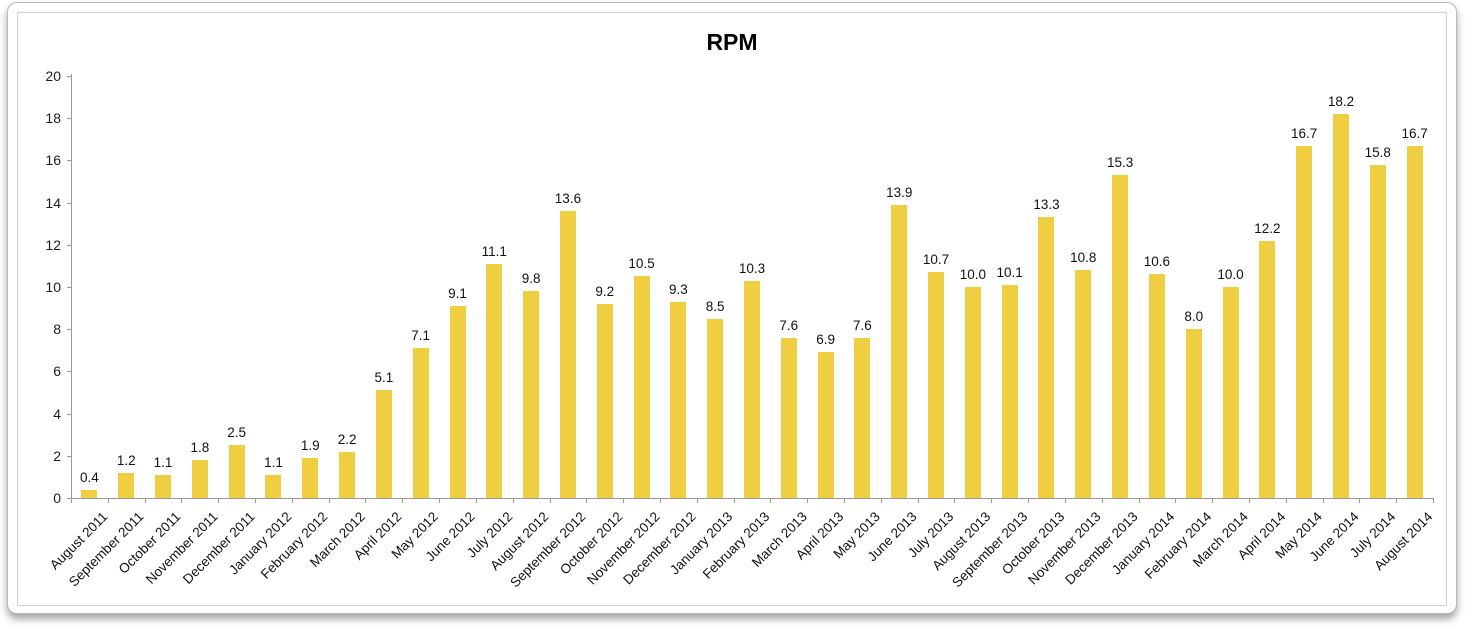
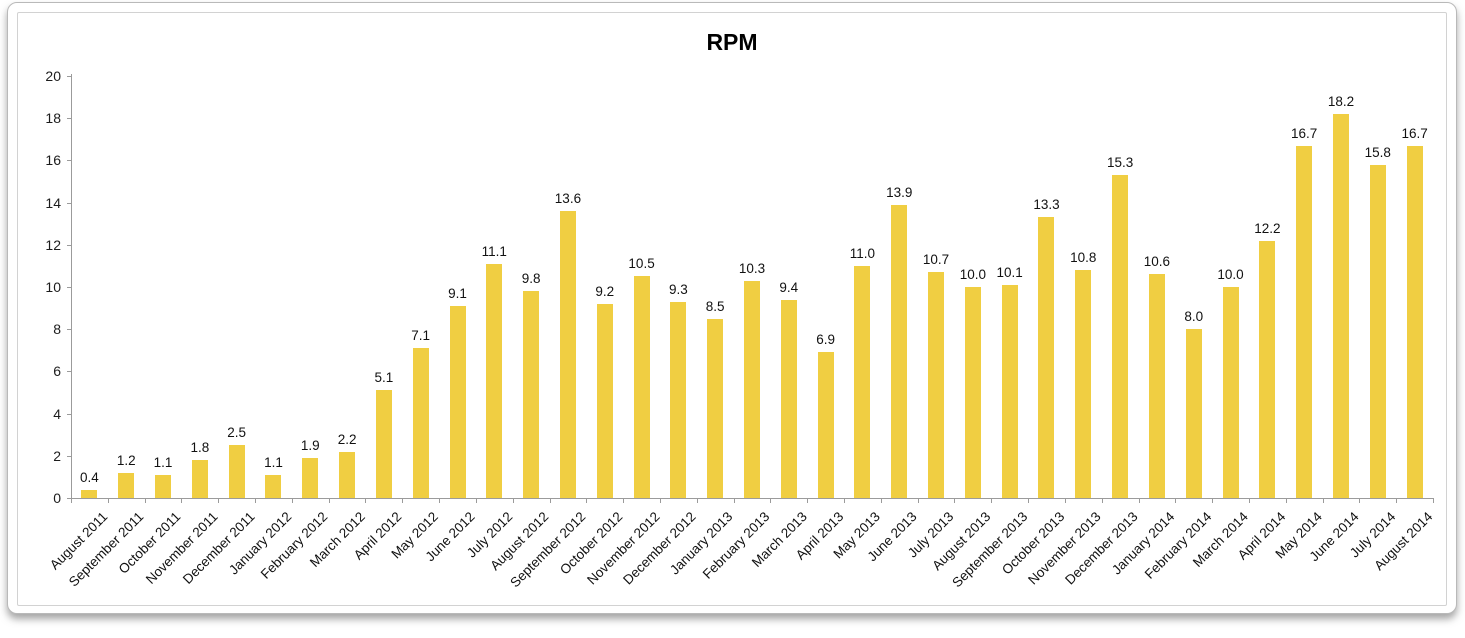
March 2013: 7.6 -> 9.4
May 2013: 7.6 -> 11.0
